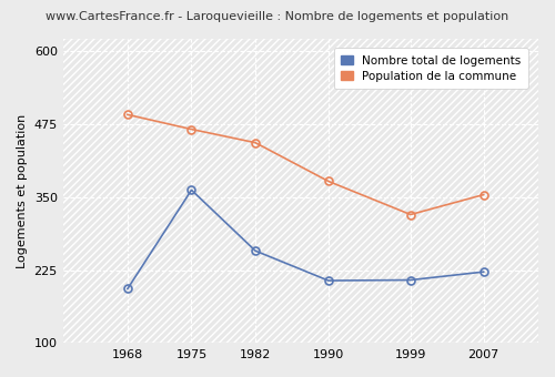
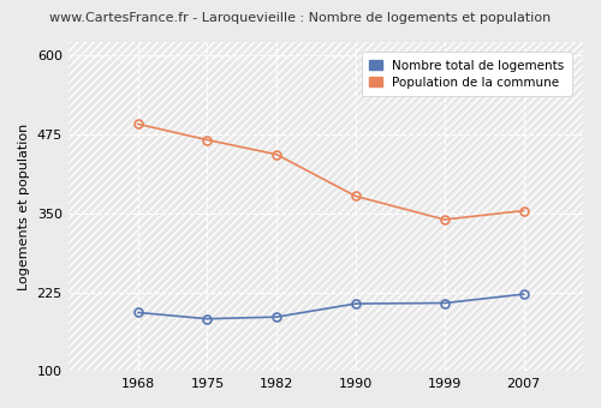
Nombre total de logements/1975: 362 -> 183
Nombre total de logements/1982: 258 -> 186
Population de la commune/1999: 320 -> 340
